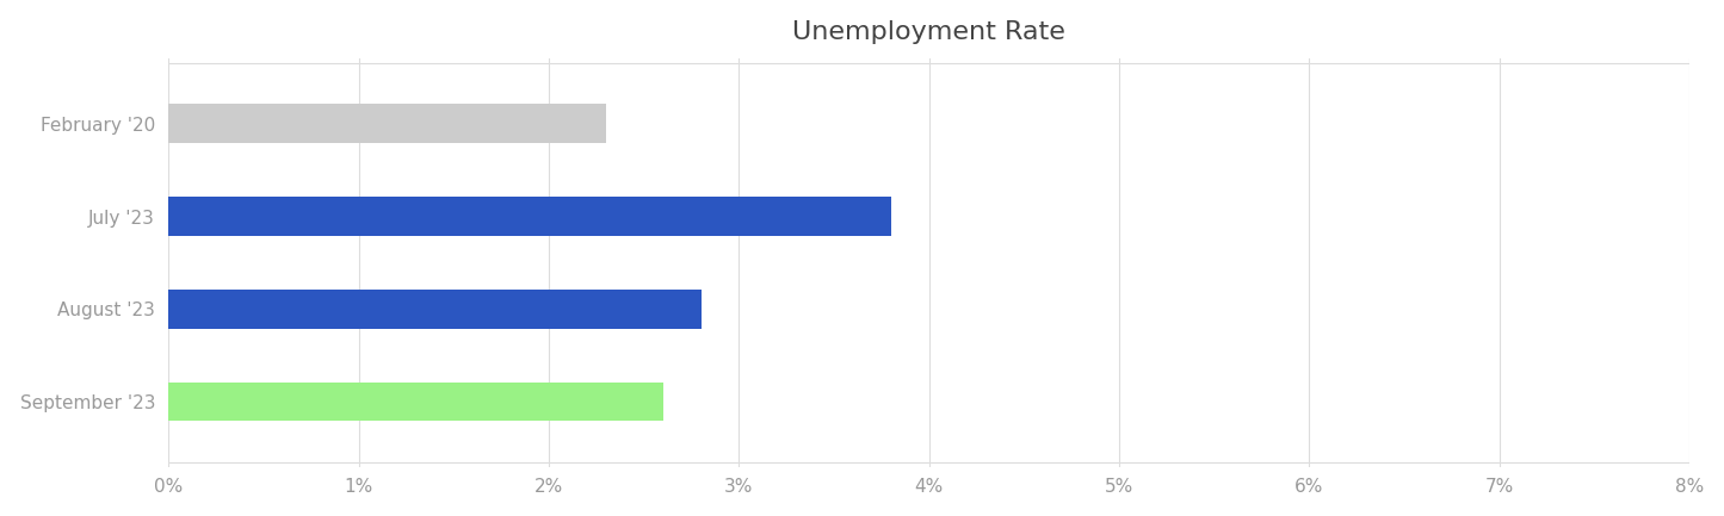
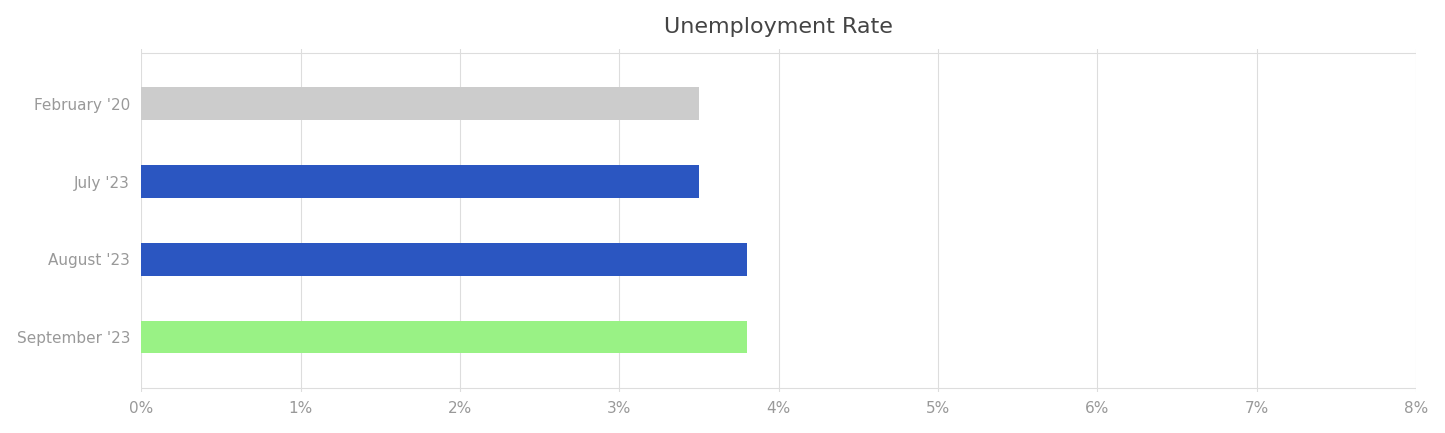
February '20: 2.3% -> 3.5%
July '23: 3.8% -> 3.5%
August '23: 2.8% -> 3.8%
September '23: 2.6% -> 3.8%
